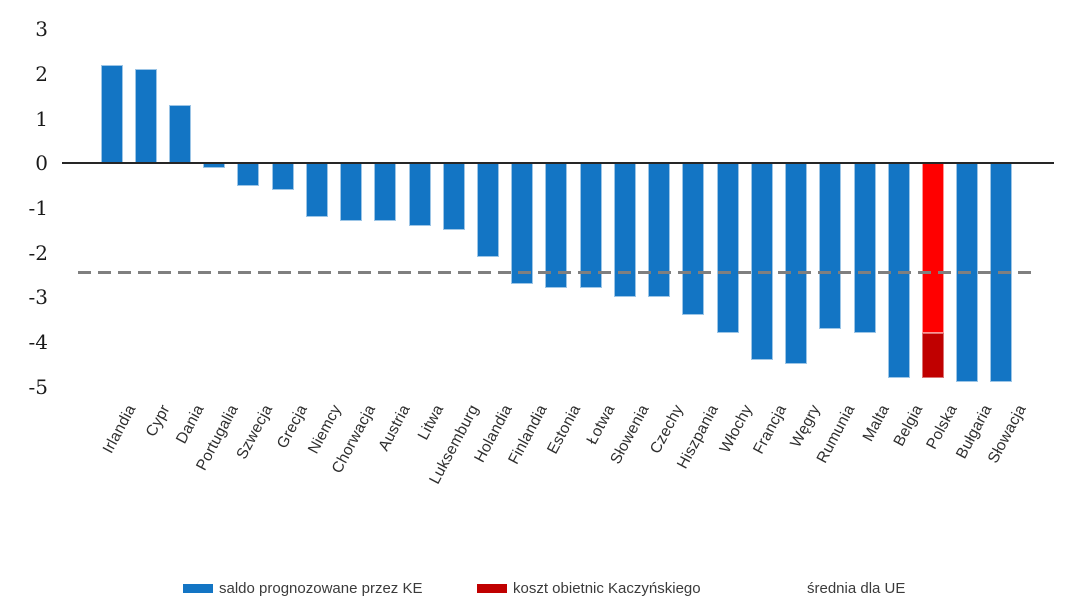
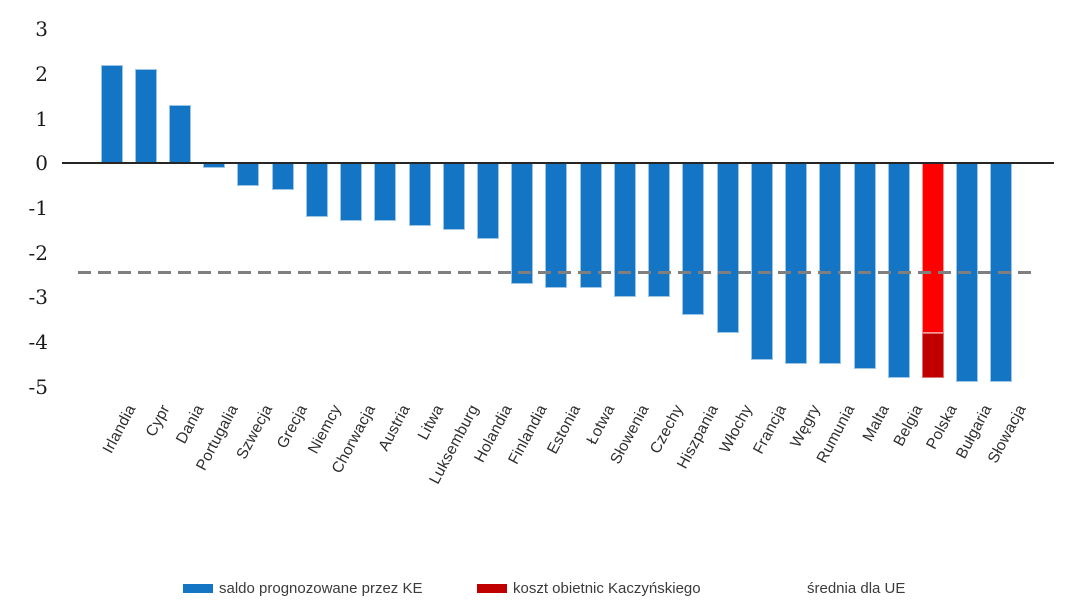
saldo prognozowane przez KE/Holandia: -2.1 -> -1.7
saldo prognozowane przez KE/Rumunia: -3.7 -> -4.5
saldo prognozowane przez KE/Malta: -3.8 -> -4.6
